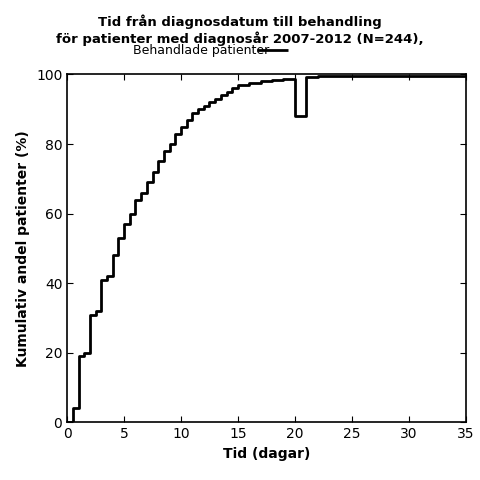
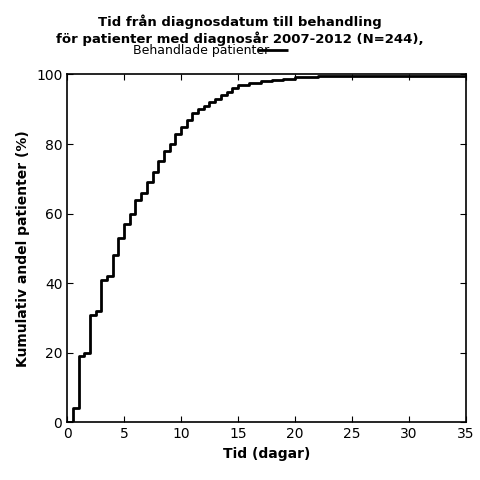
20: 88.0 -> 99.2
